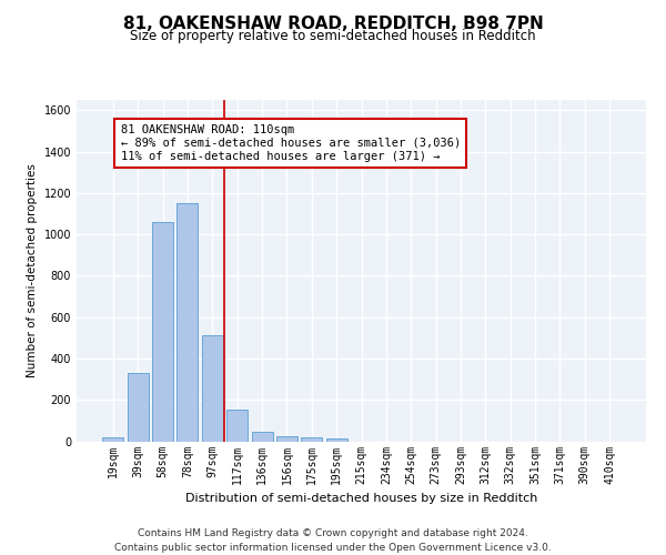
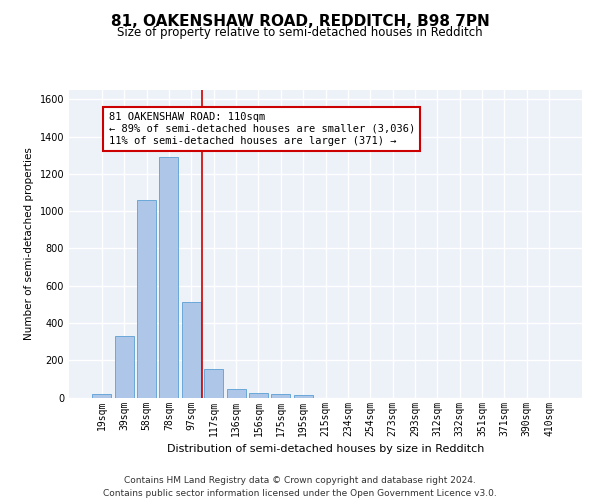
78sqm: 1150 -> 1290
